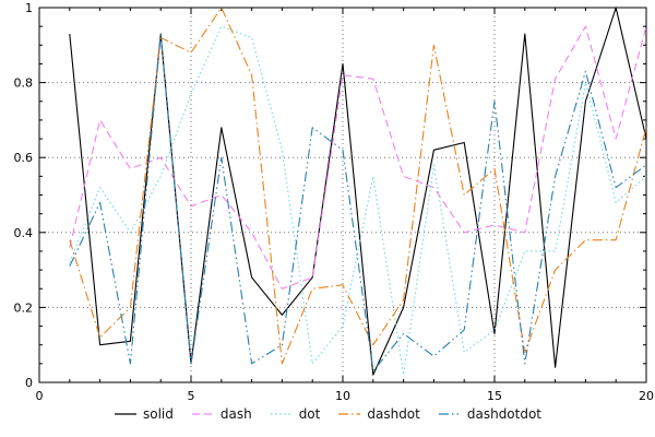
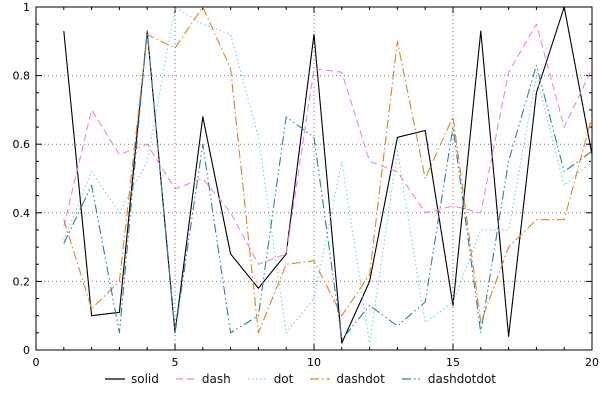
dot/5: 0.77 -> 1.00
solid/10: 0.85 -> 0.92
dashdot/15: 0.57 -> 0.68
dashdotdot/15: 0.75 -> 0.65
solid/20: 0.65 -> 0.57
dash/20: 0.95 -> 0.82
